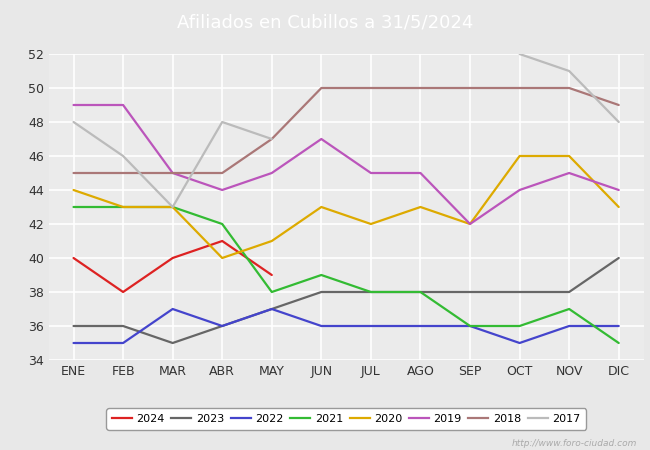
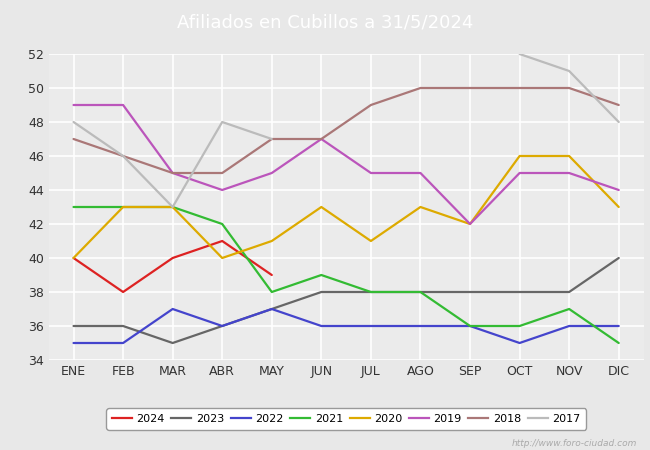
2020/ENE: 44 -> 40
2018/ENE: 45 -> 47
2018/FEB: 45 -> 46
2018/JUN: 50 -> 47
2020/JUL: 42 -> 41
2018/JUL: 50 -> 49
2019/OCT: 44 -> 45
